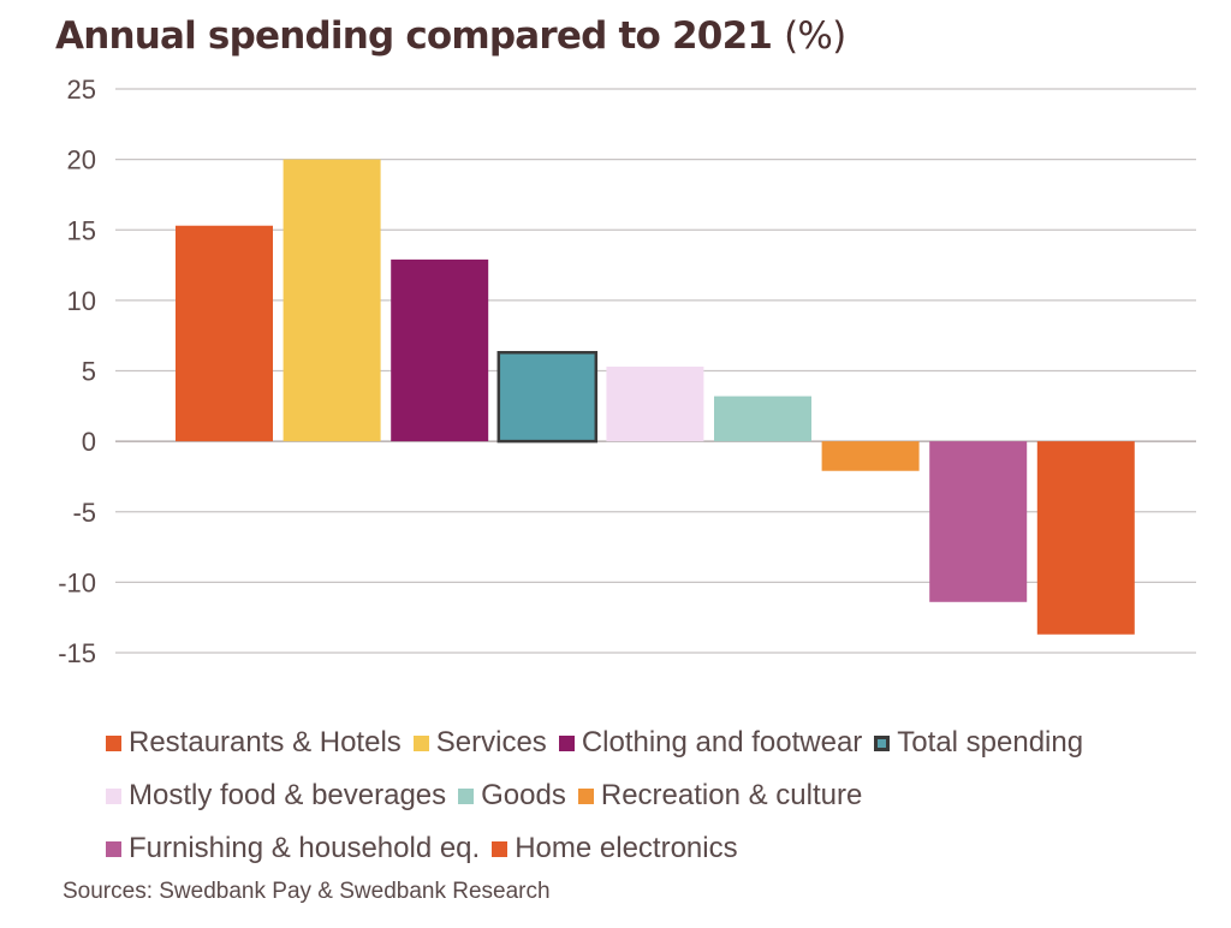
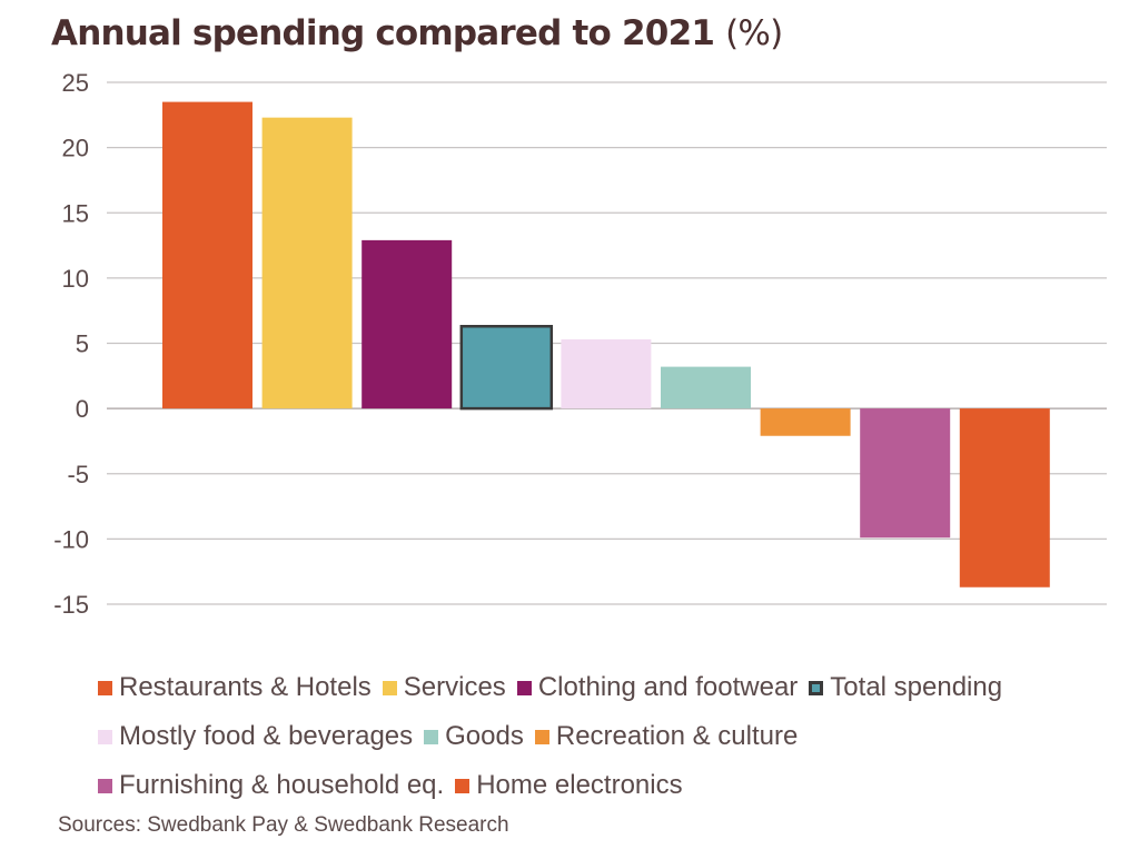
Restaurants & Hotels: 15.3 -> 23.5
Services: 20.0 -> 22.3
Furnishing & household eq.: -11.4 -> -9.9
